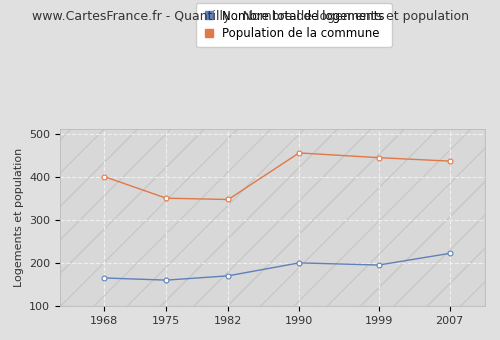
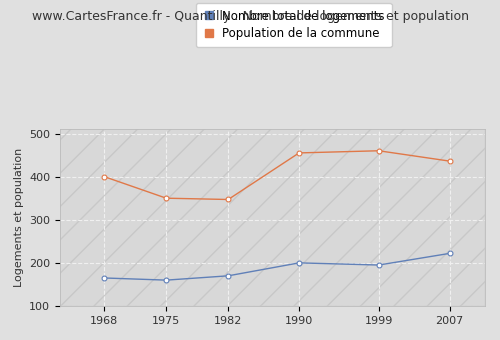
Population de la commune/1999: 444 -> 460
